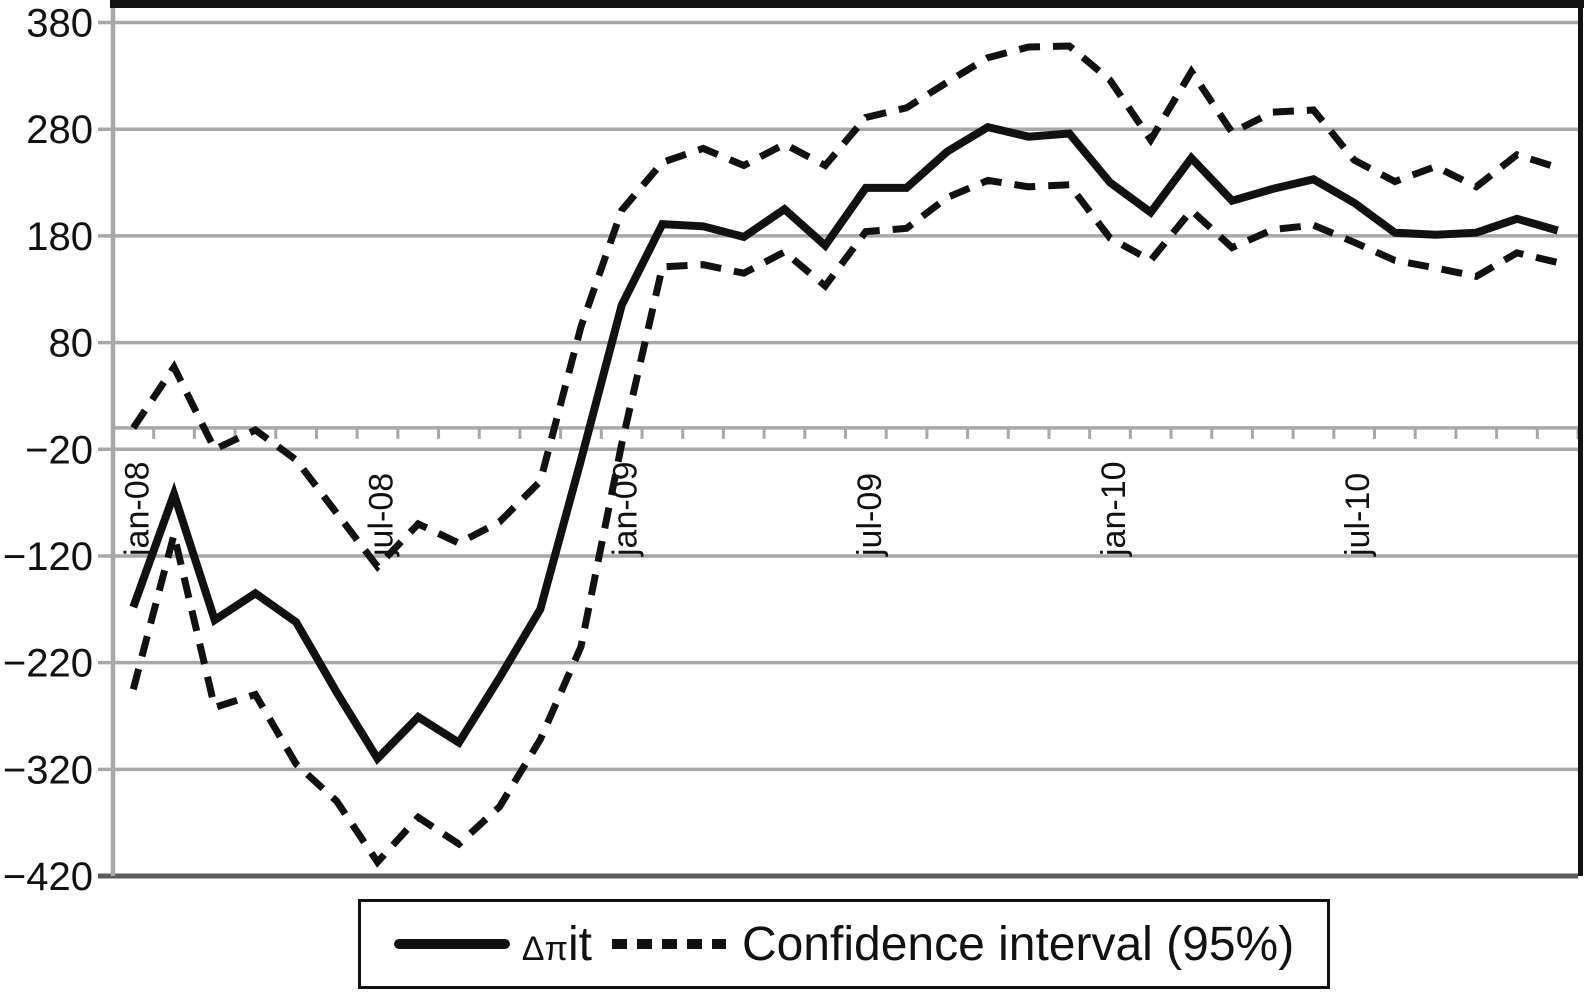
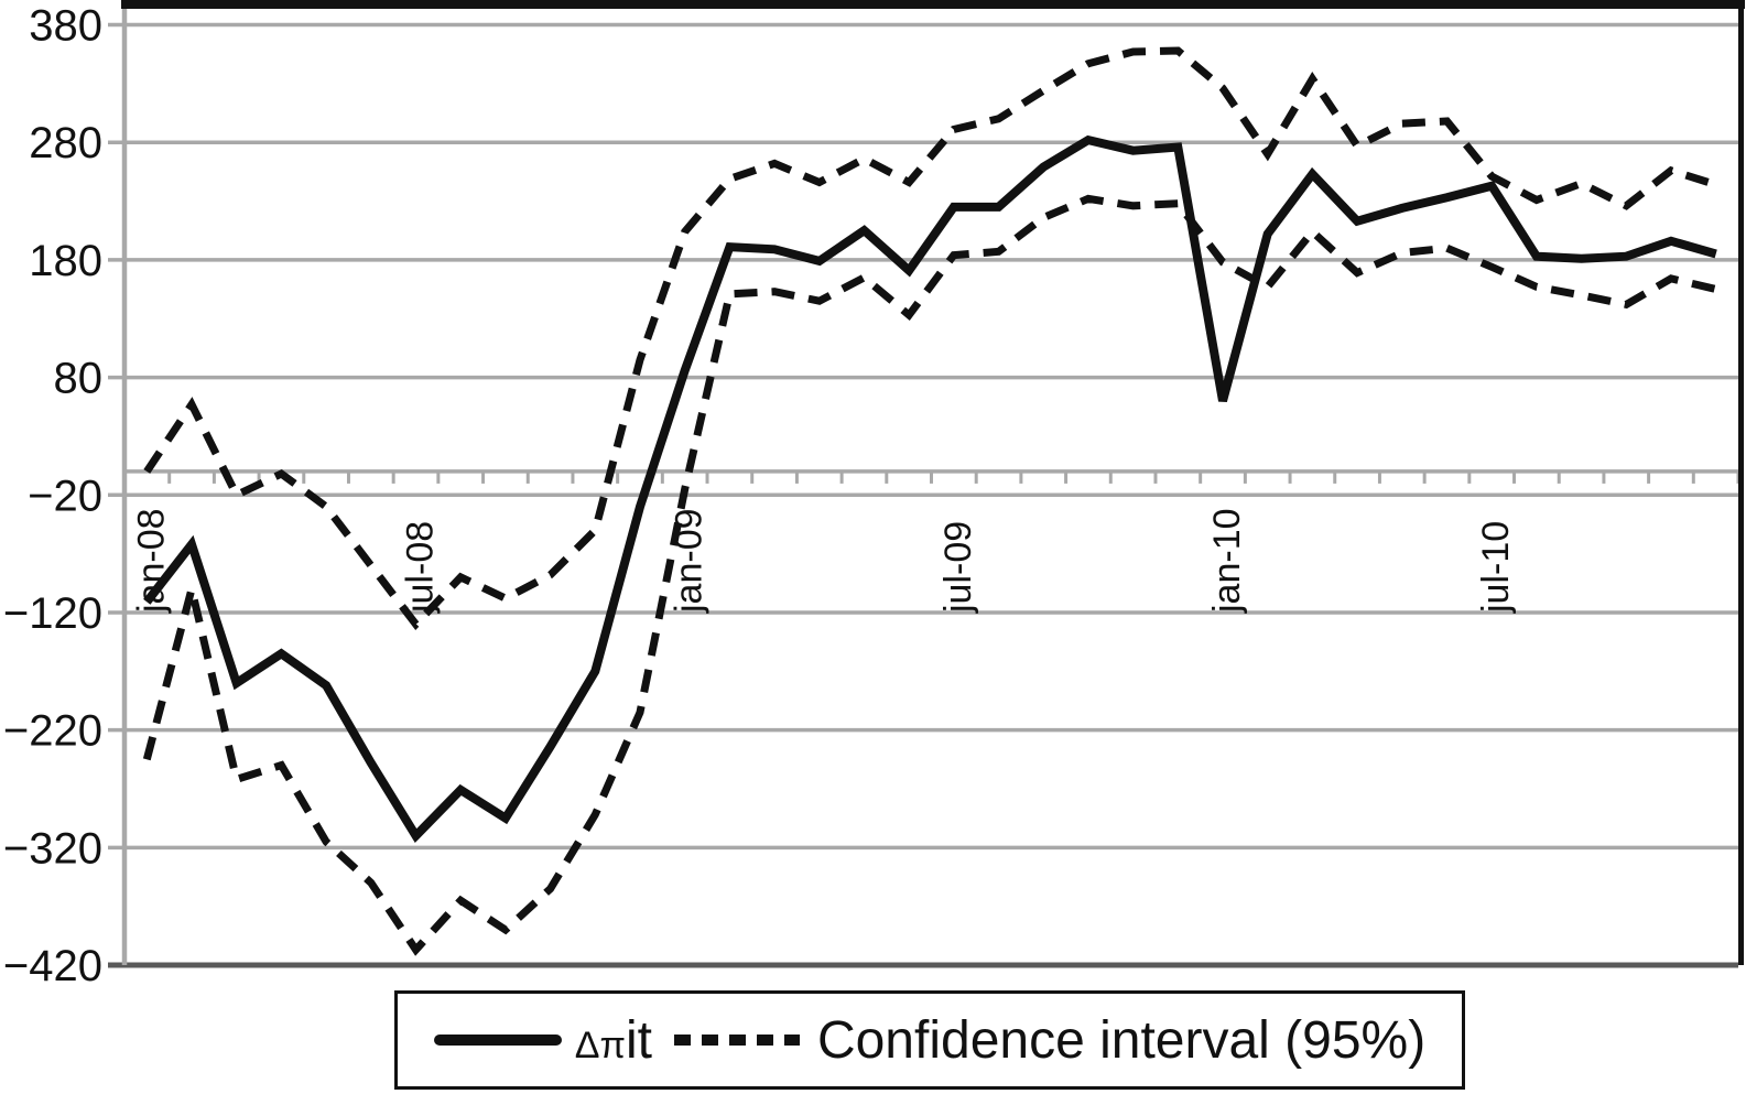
Δπit/jan-08: -168 -> -111
Δπit/jan-09: 115 -> 86
Δπit/jan-10: 230 -> 60
Δπit/jul-10: 211 -> 243
